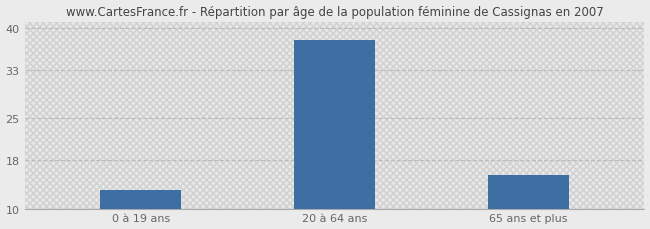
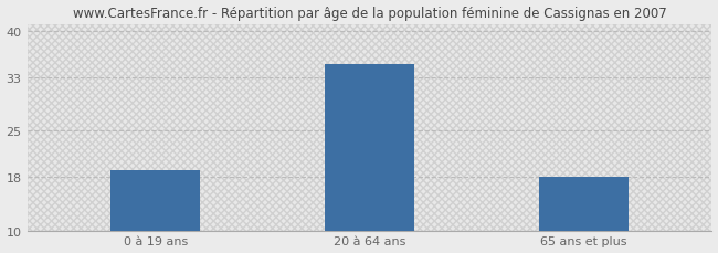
0 à 19 ans: 13.0 -> 19.0
20 à 64 ans: 38.0 -> 35.0
65 ans et plus: 15.5 -> 18.0
